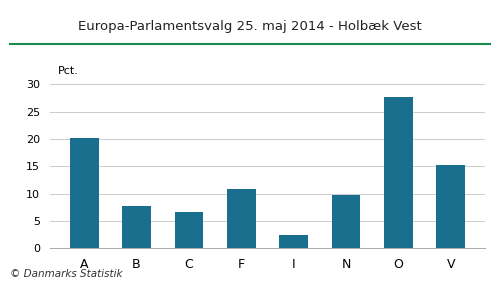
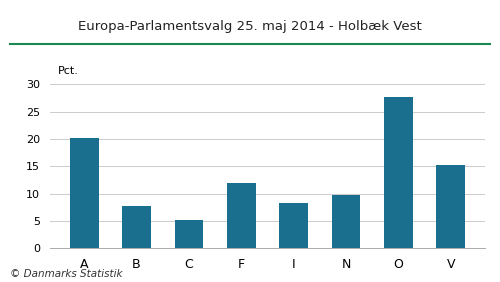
C: 6.6 -> 5.2
F: 10.8 -> 12.0
I: 2.5 -> 8.2
